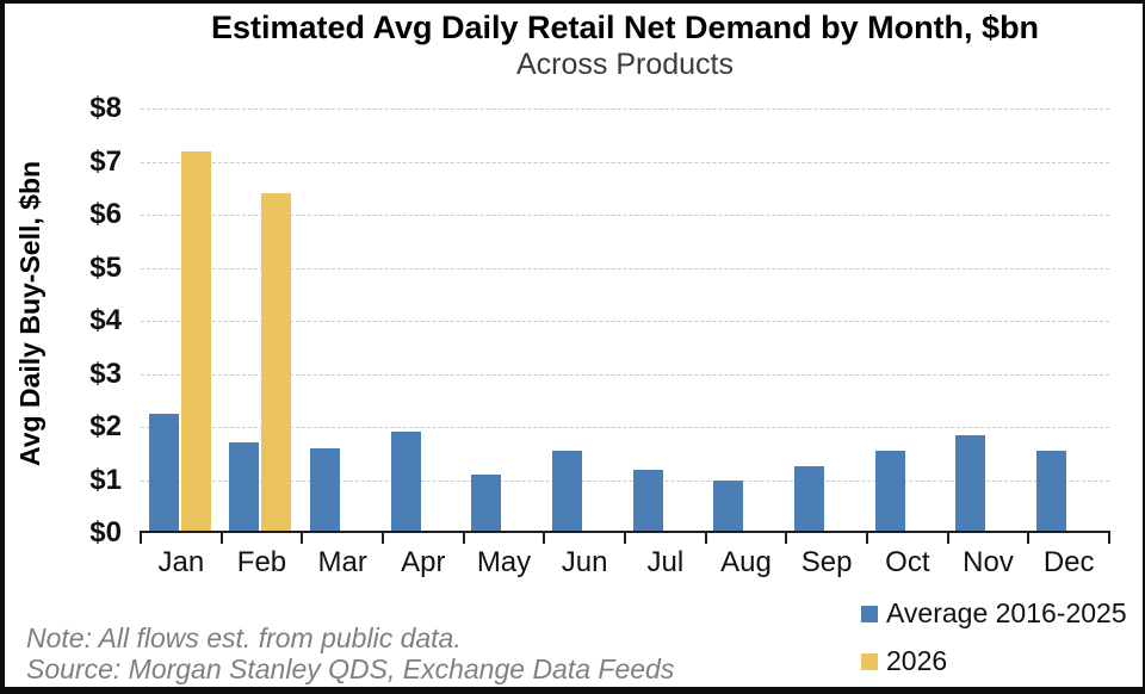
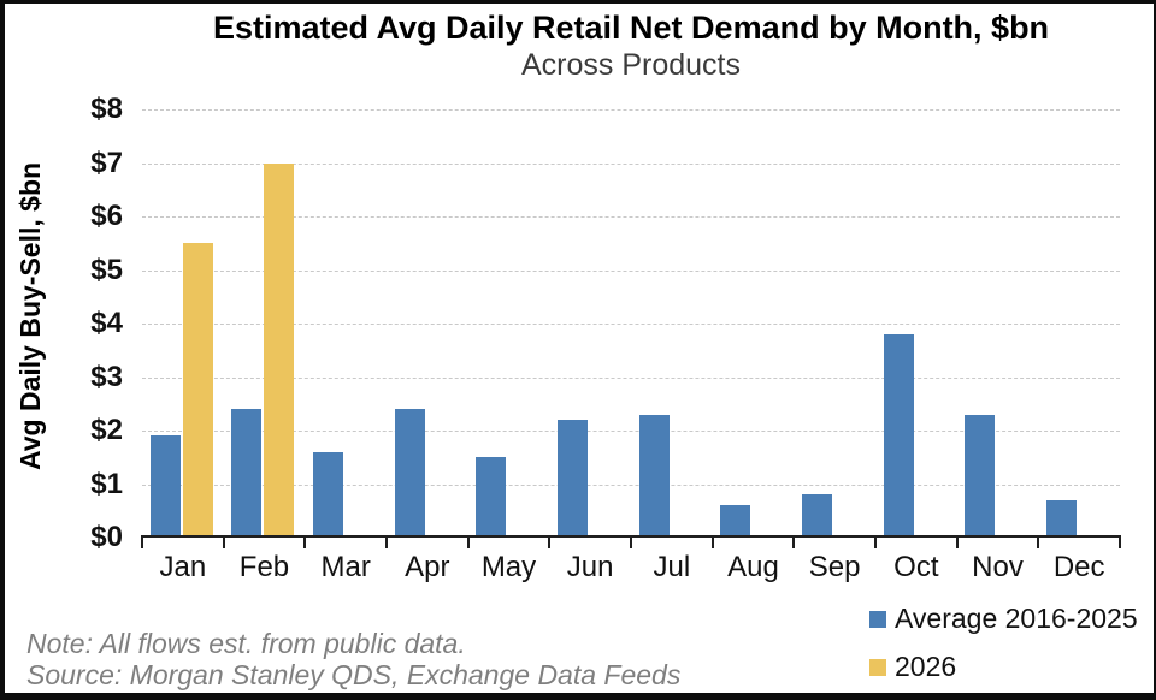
Average 2016-2025/Jan: $2.2 -> $1.9
2026/Jan: $7.2 -> $5.5
Average 2016-2025/Feb: $1.7 -> $2.4
2026/Feb: $6.4 -> $7.0
Average 2016-2025/Apr: $1.9 -> $2.4
Average 2016-2025/May: $1.1 -> $1.5
Average 2016-2025/Jun: $1.6 -> $2.2
Average 2016-2025/Jul: $1.2 -> $2.3
Average 2016-2025/Aug: $1.0 -> $0.6
Average 2016-2025/Sep: $1.2 -> $0.8
Average 2016-2025/Oct: $1.6 -> $3.8
Average 2016-2025/Nov: $1.9 -> $2.3
Average 2016-2025/Dec: $1.6 -> $0.7
